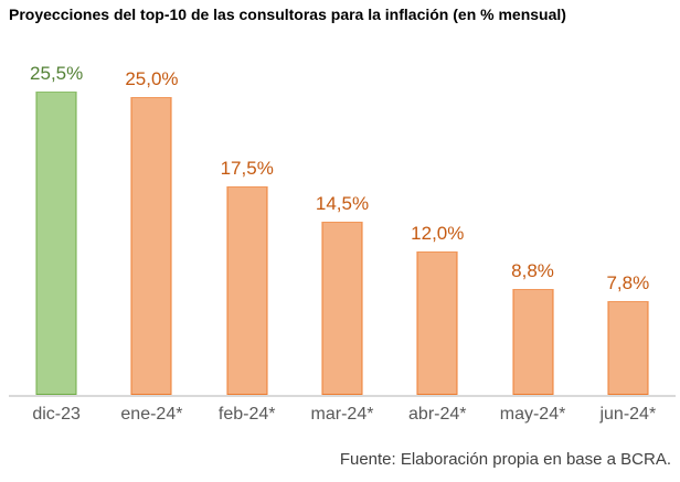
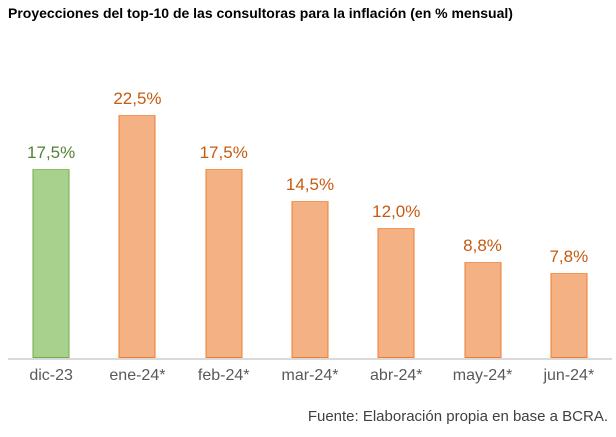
dic-23: 25,5% -> 17,5%
ene-24*: 25,0% -> 22,5%
